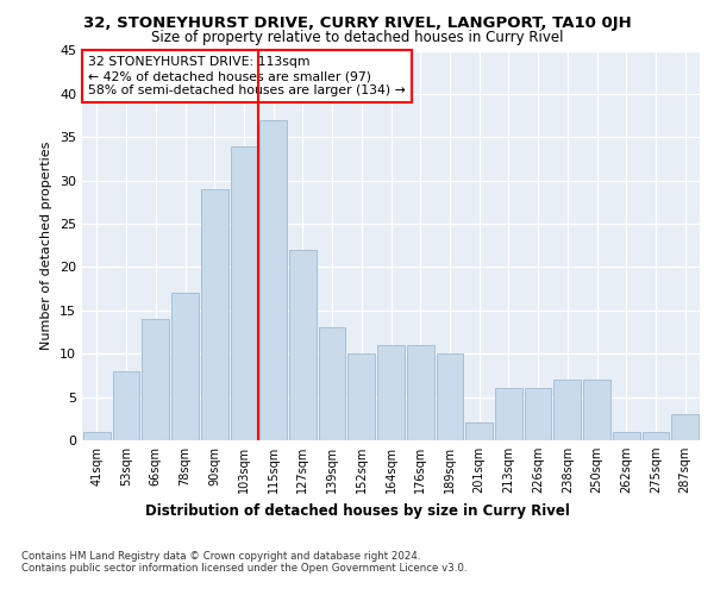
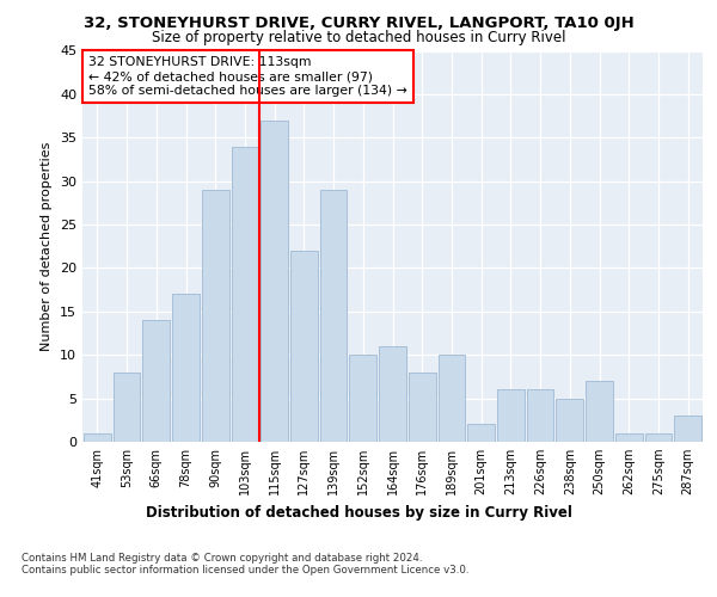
139sqm: 13 -> 29
176sqm: 11 -> 8
238sqm: 7 -> 5
